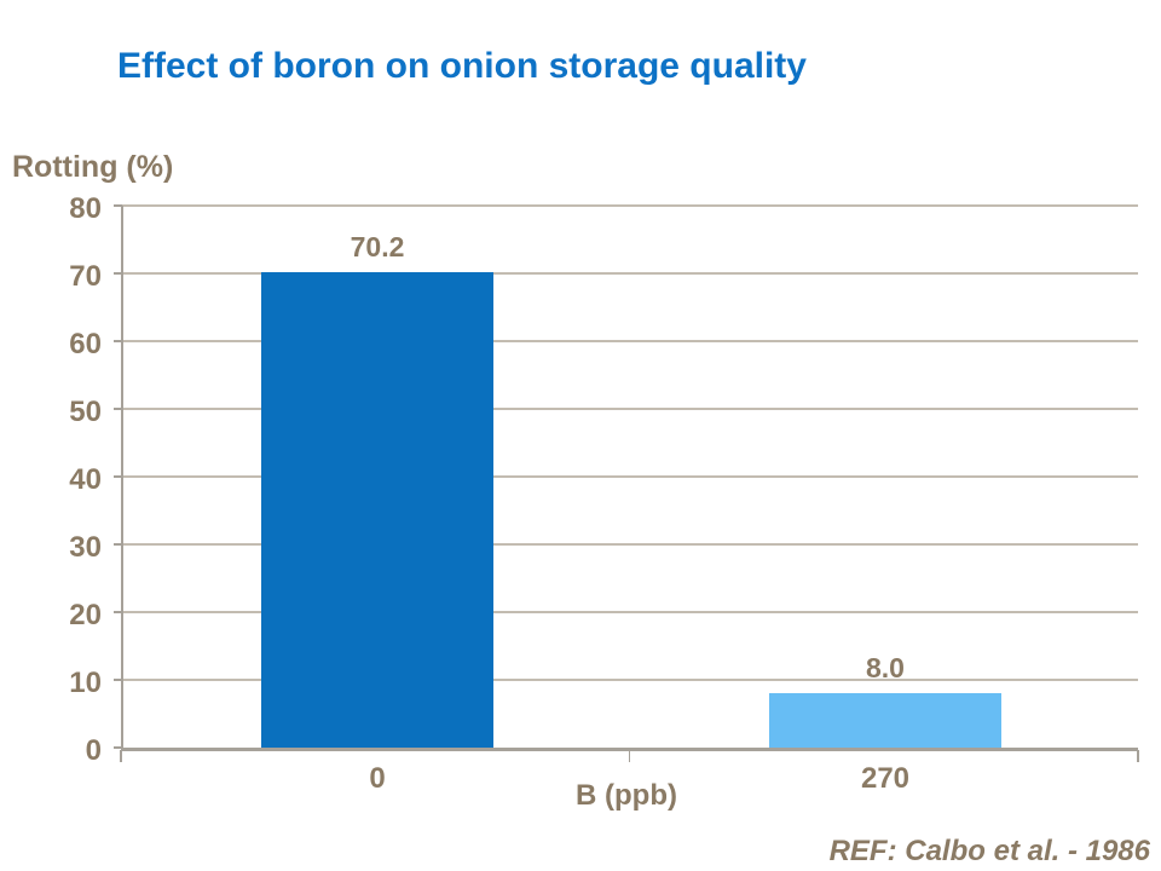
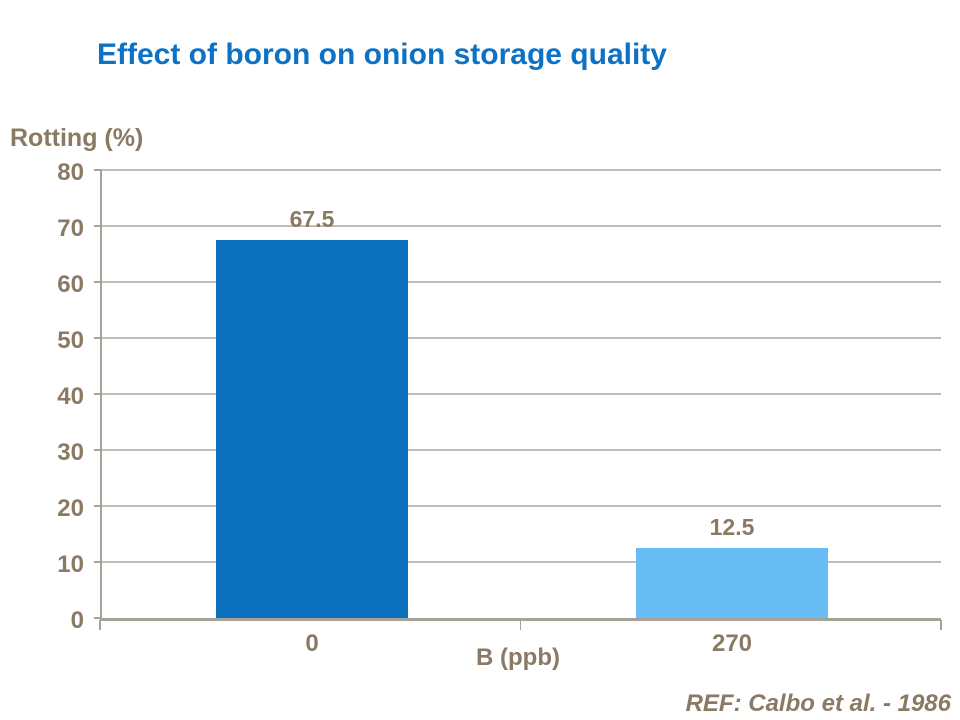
0: 70.2 -> 67.5
270: 8.0 -> 12.5
